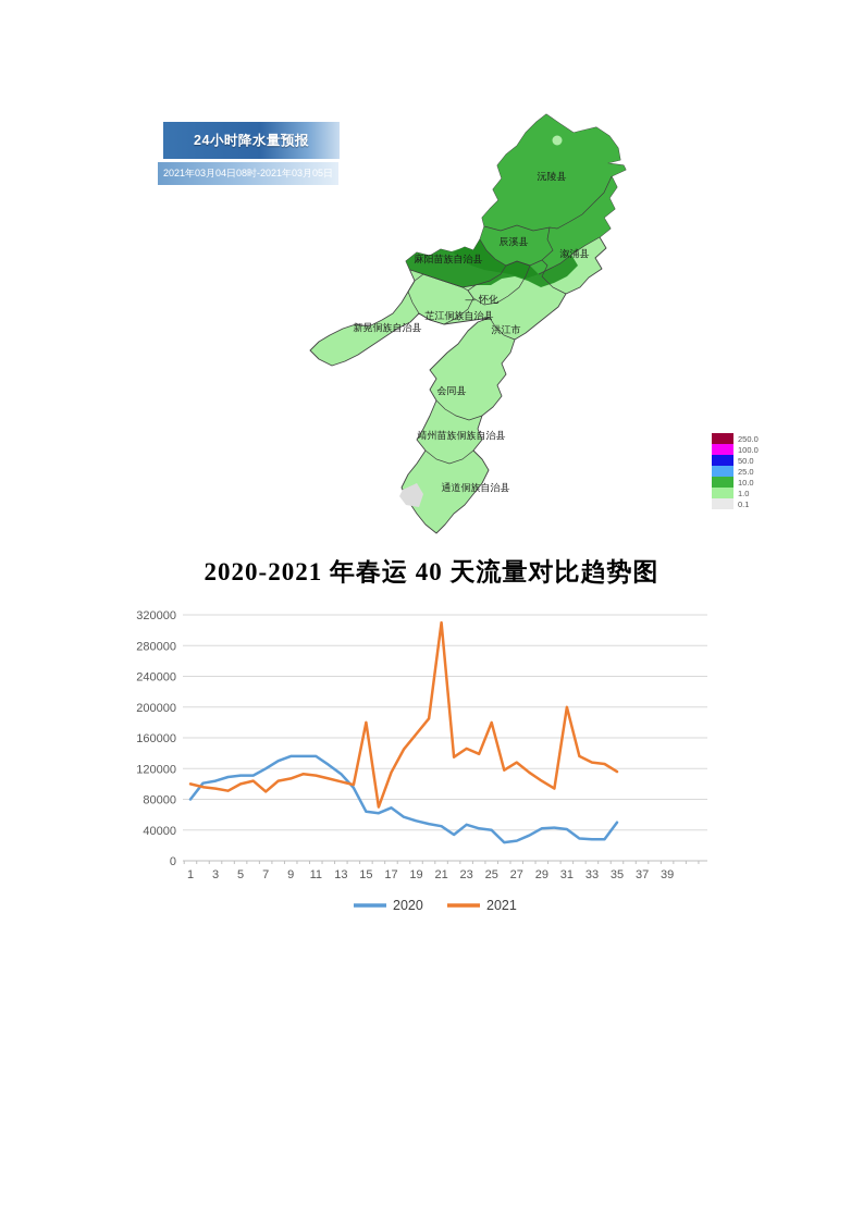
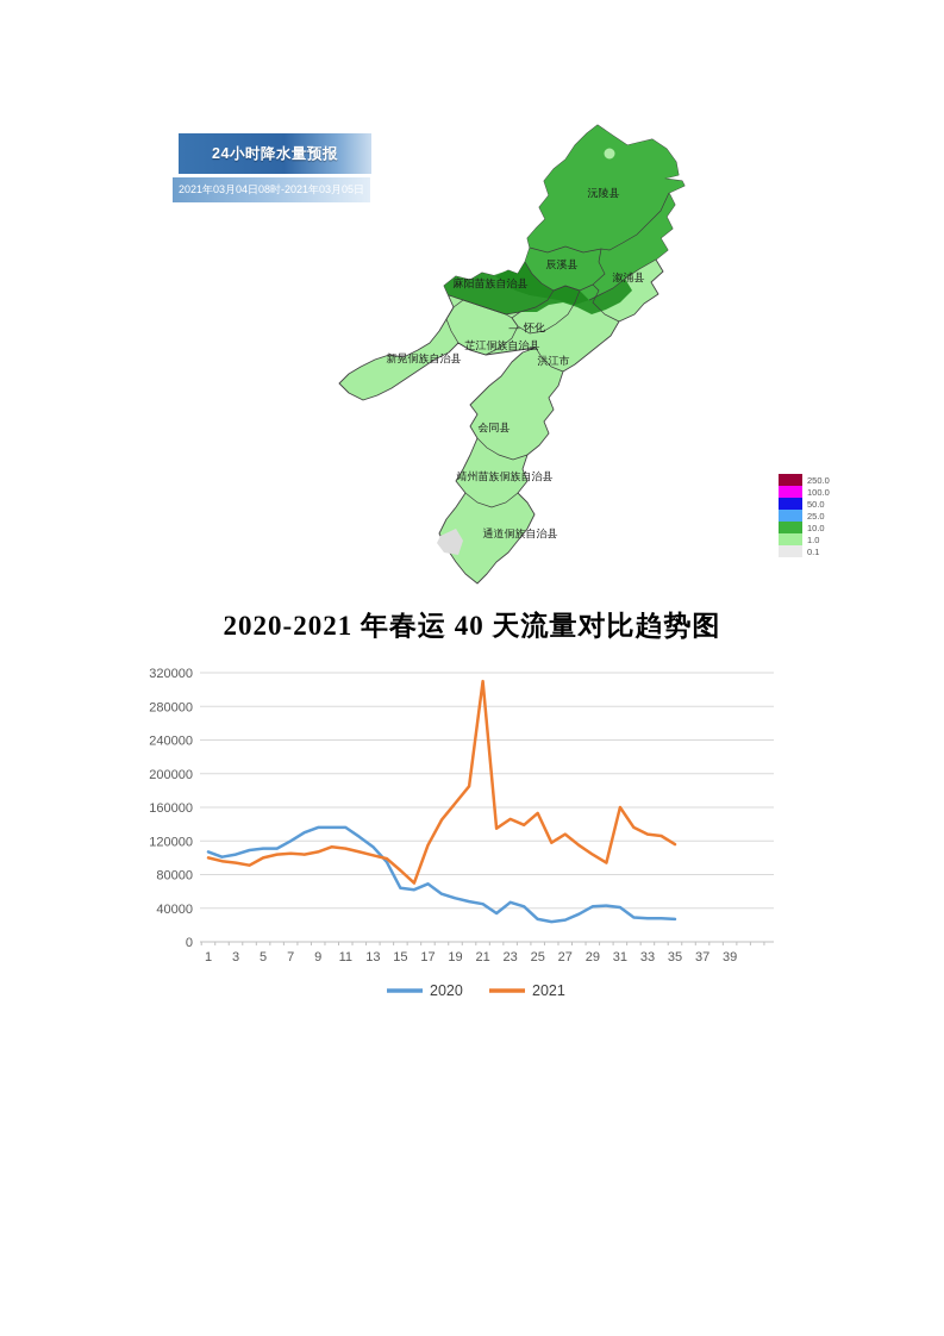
2020/1: 80000 -> 110000
2021/7: 90000 -> 100000
2021/15: 180000 -> 80000
2020/25: 40000 -> 30000
2021/25: 180000 -> 150000
2021/31: 200000 -> 160000
2020/35: 50000 -> 30000
